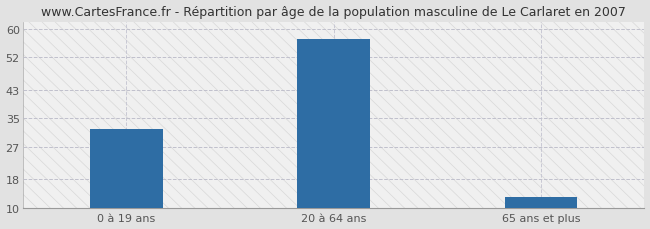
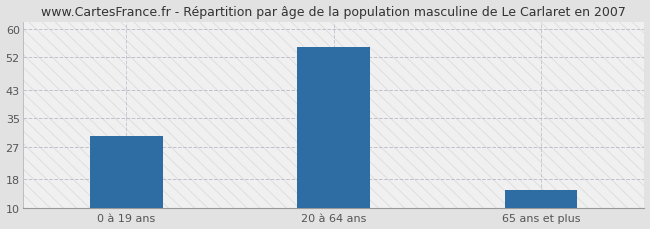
0 à 19 ans: 32 -> 30
20 à 64 ans: 57 -> 55
65 ans et plus: 13 -> 15
